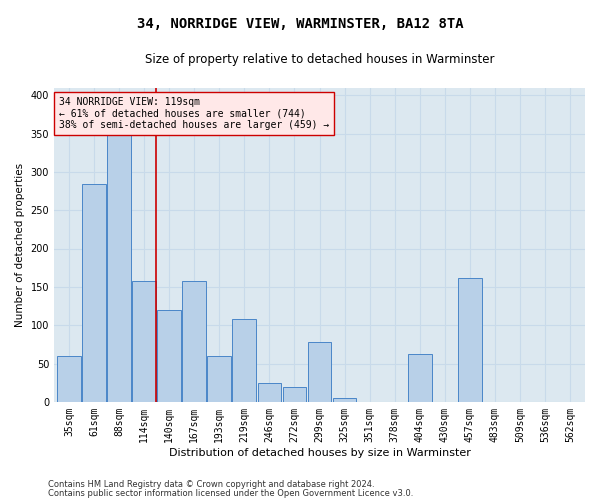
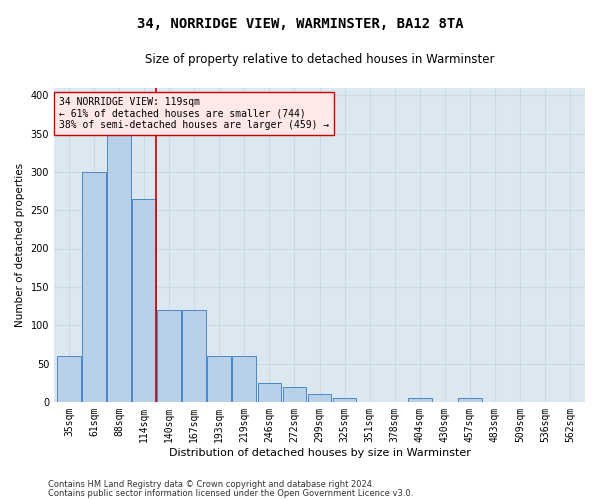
61sqm: 284 -> 300
114sqm: 158 -> 265
167sqm: 158 -> 120
219sqm: 108 -> 60
299sqm: 78 -> 10
404sqm: 62 -> 5
457sqm: 162 -> 5
